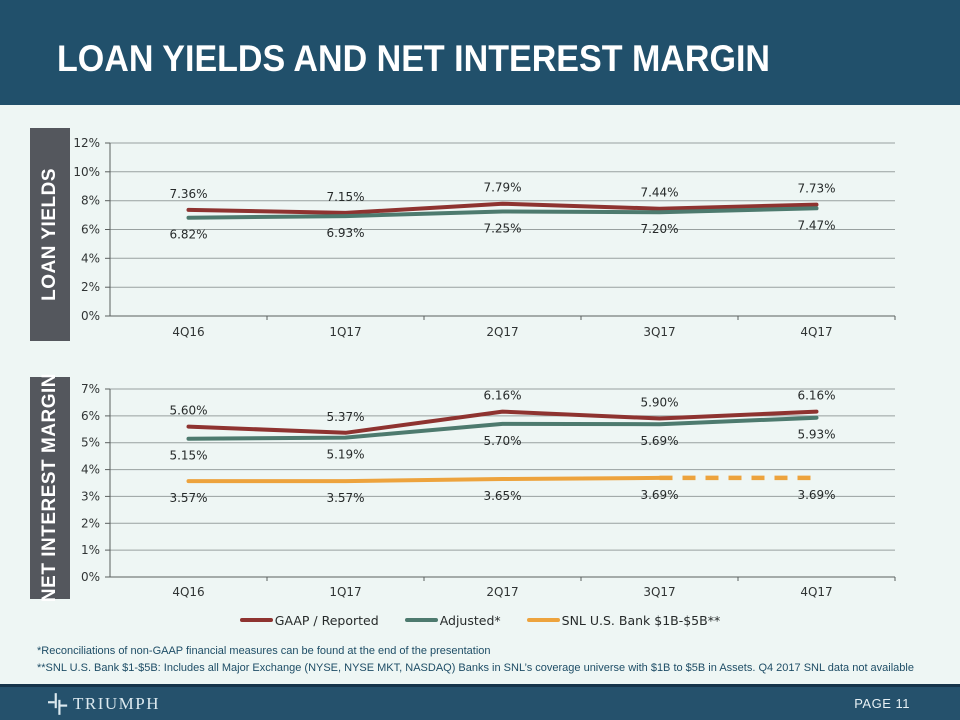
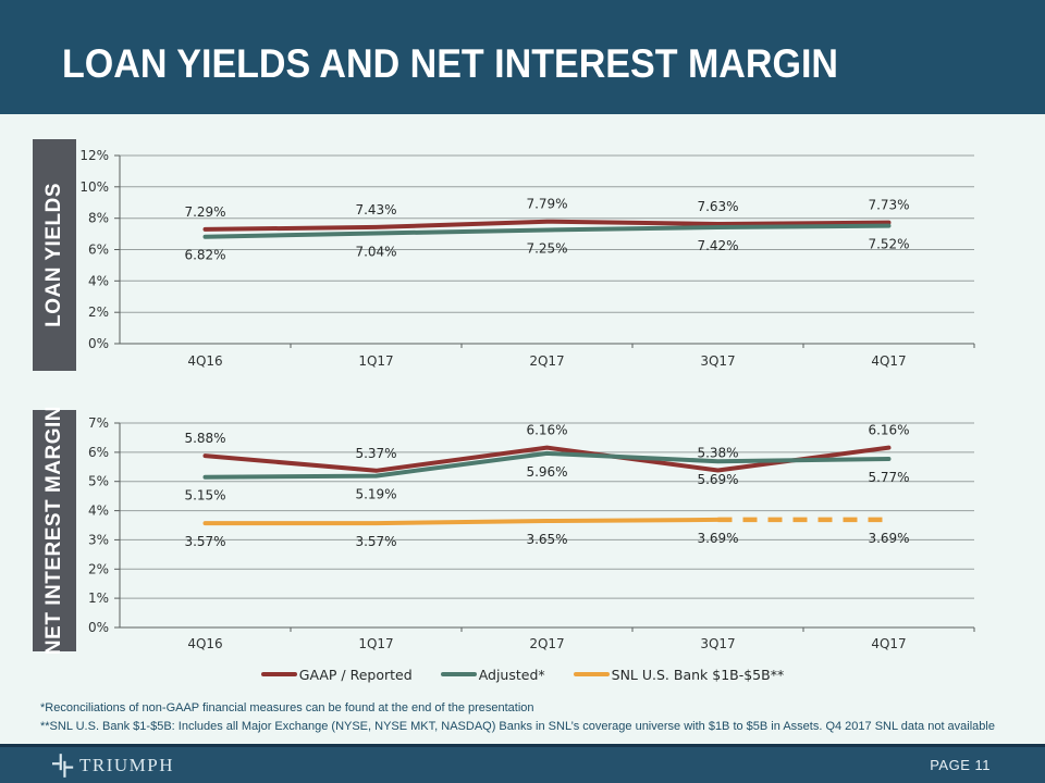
LOAN YIELDS/GAAP / Reported/4Q16: 7.36% -> 7.29%
LOAN YIELDS/GAAP / Reported/1Q17: 7.15% -> 7.43%
LOAN YIELDS/Adjusted*/1Q17: 6.93% -> 7.04%
LOAN YIELDS/GAAP / Reported/3Q17: 7.44% -> 7.63%
LOAN YIELDS/Adjusted*/3Q17: 7.20% -> 7.42%
LOAN YIELDS/Adjusted*/4Q17: 7.47% -> 7.52%
NET INTEREST MARGIN/GAAP / Reported/4Q16: 5.60% -> 5.88%
NET INTEREST MARGIN/Adjusted*/2Q17: 5.70% -> 5.96%
NET INTEREST MARGIN/GAAP / Reported/3Q17: 5.90% -> 5.38%
NET INTEREST MARGIN/Adjusted*/4Q17: 5.93% -> 5.77%
